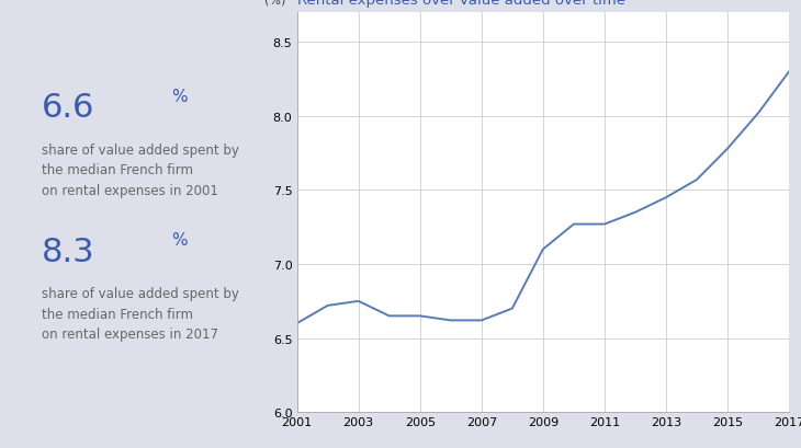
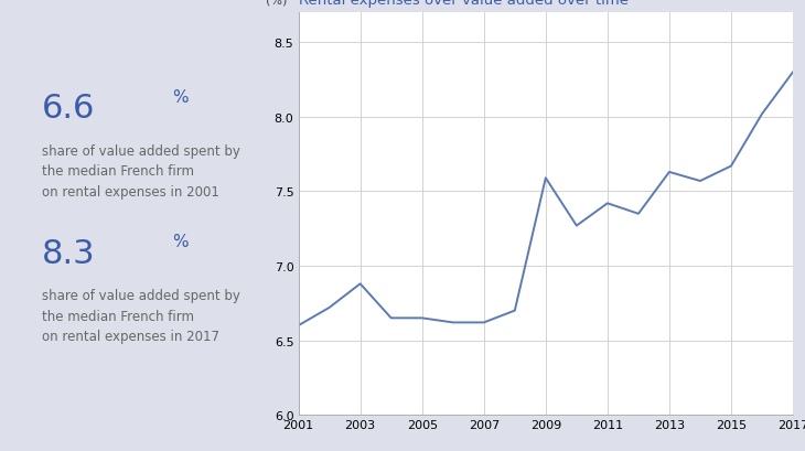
2003: 6.75 -> 6.88
2009: 7.10 -> 7.59
2011: 7.27 -> 7.42
2013: 7.45 -> 7.63
2015: 7.78 -> 7.67
